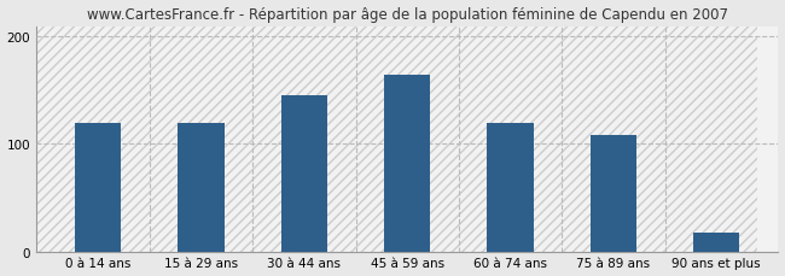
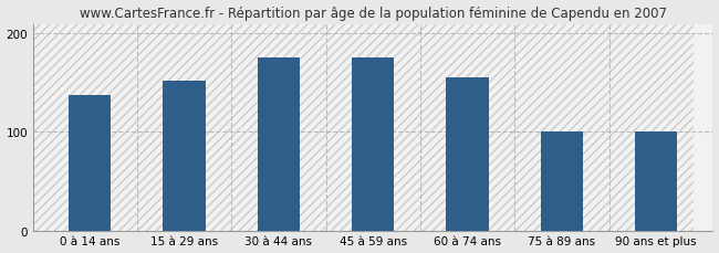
0 à 14 ans: 120 -> 138
15 à 29 ans: 120 -> 152
30 à 44 ans: 145 -> 176
45 à 59 ans: 165 -> 176
60 à 74 ans: 120 -> 156
75 à 89 ans: 108 -> 100
90 ans et plus: 18 -> 100
